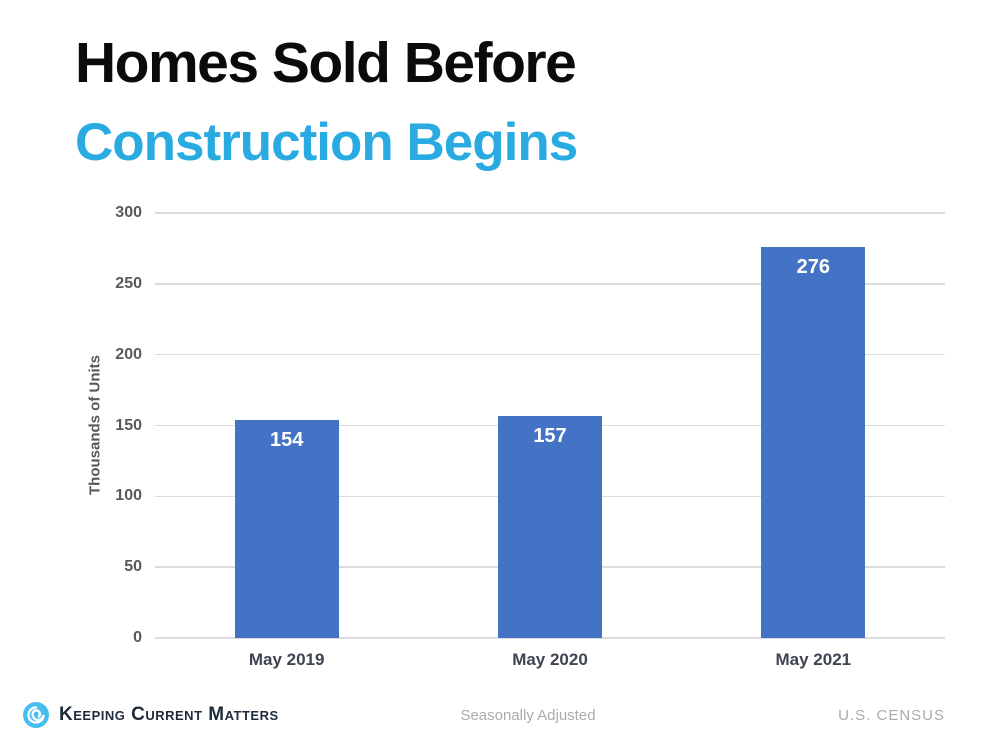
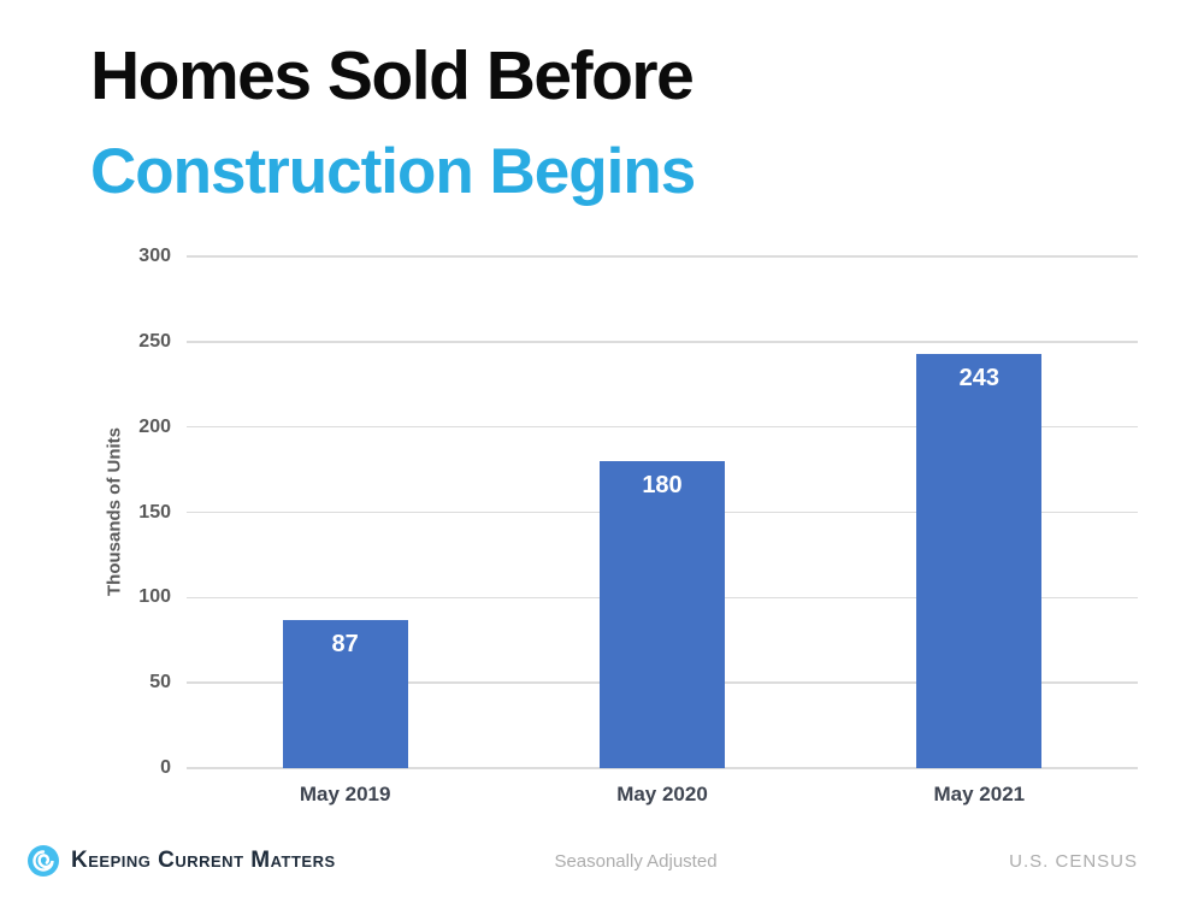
May 2019: 154 -> 87
May 2020: 157 -> 180
May 2021: 276 -> 243
